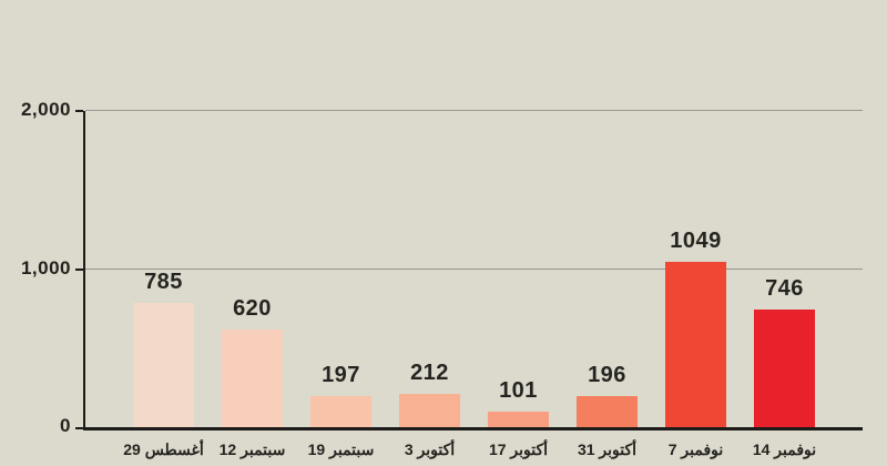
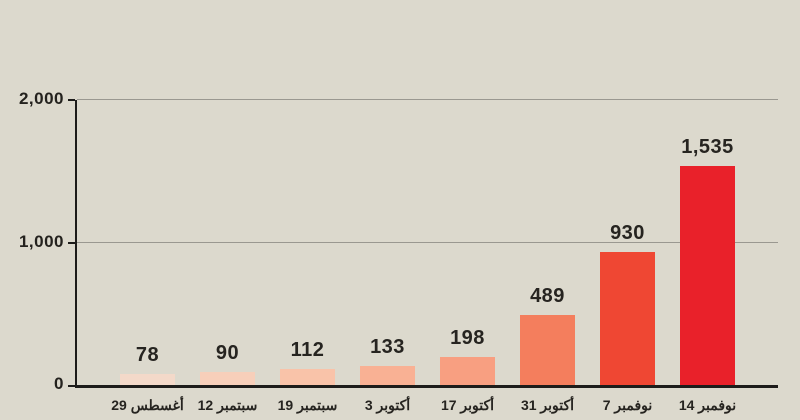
29 أغسطس: 785 -> 78
12 سبتمبر: 620 -> 90
19 سبتمبر: 197 -> 112
3 أكتوبر: 212 -> 133
17 أكتوبر: 101 -> 198
31 أكتوبر: 196 -> 489
7 نوفمبر: 1049 -> 930
14 نوفمبر: 746 -> 1,535
